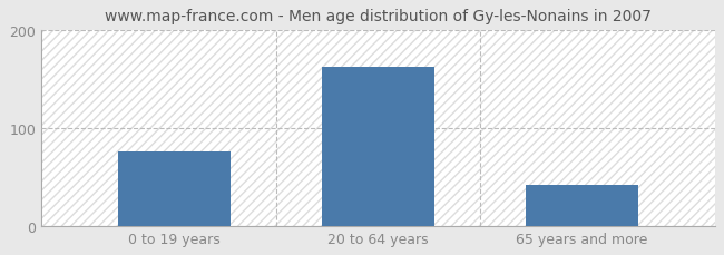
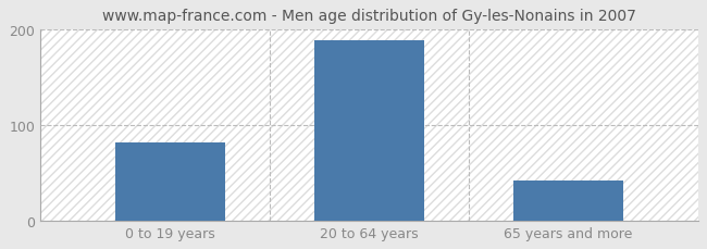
0 to 19 years: 76 -> 82
20 to 64 years: 162 -> 188
